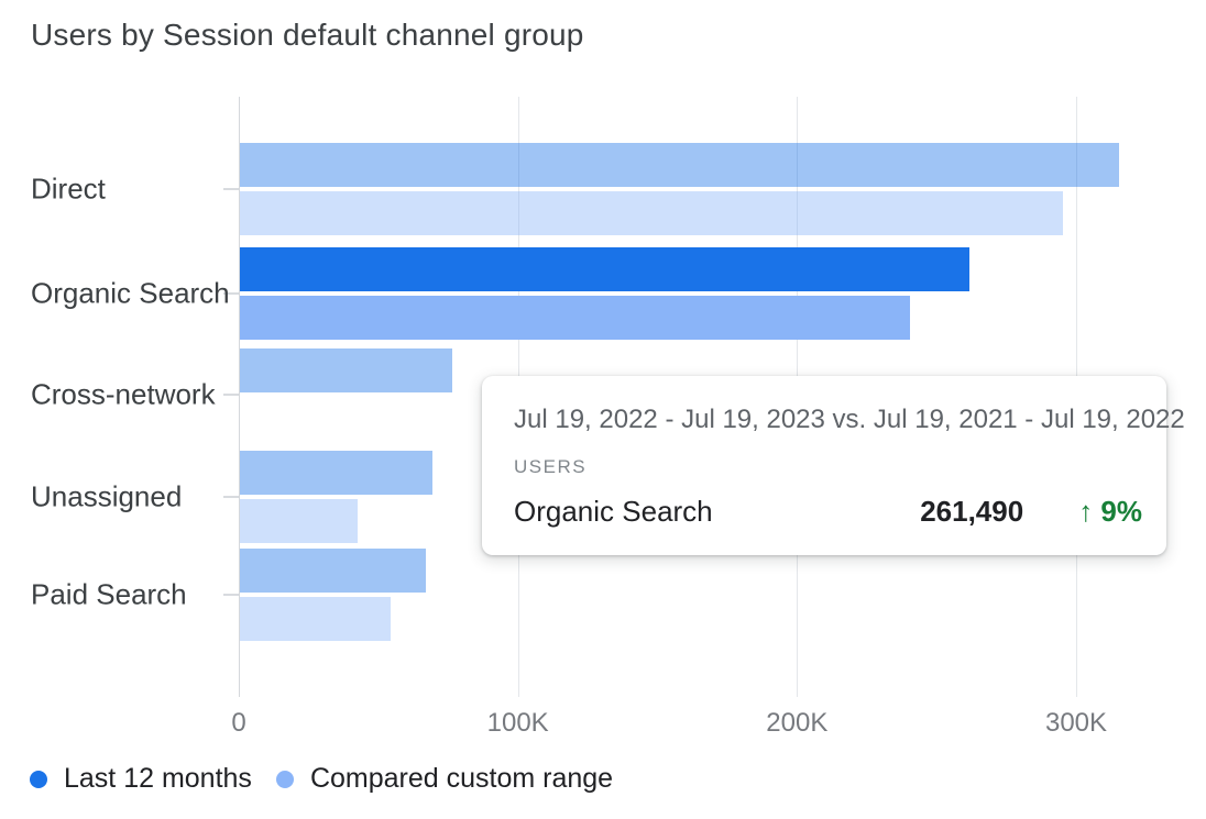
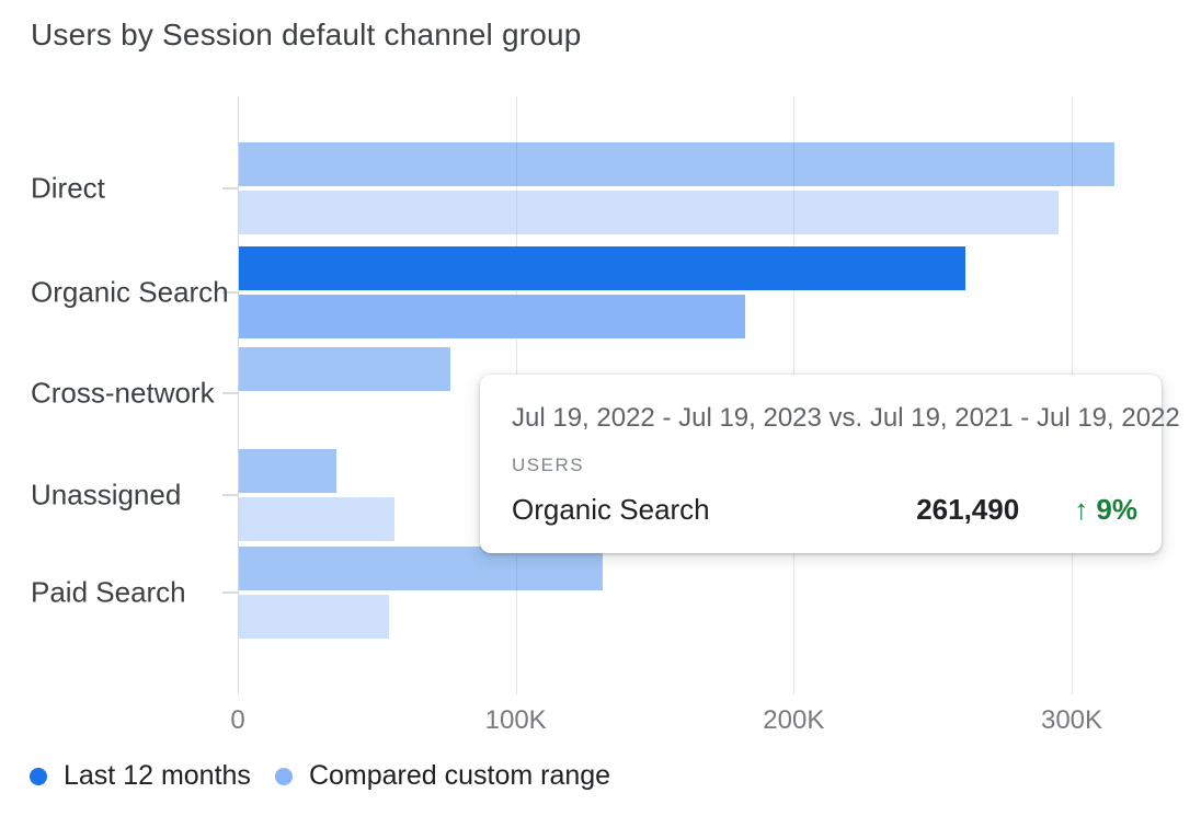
Compared custom range/Organic Search: 240K -> 182K
Last 12 months/Unassigned: 69K -> 35K
Compared custom range/Unassigned: 42K -> 56K
Last 12 months/Paid Search: 66K -> 131K
